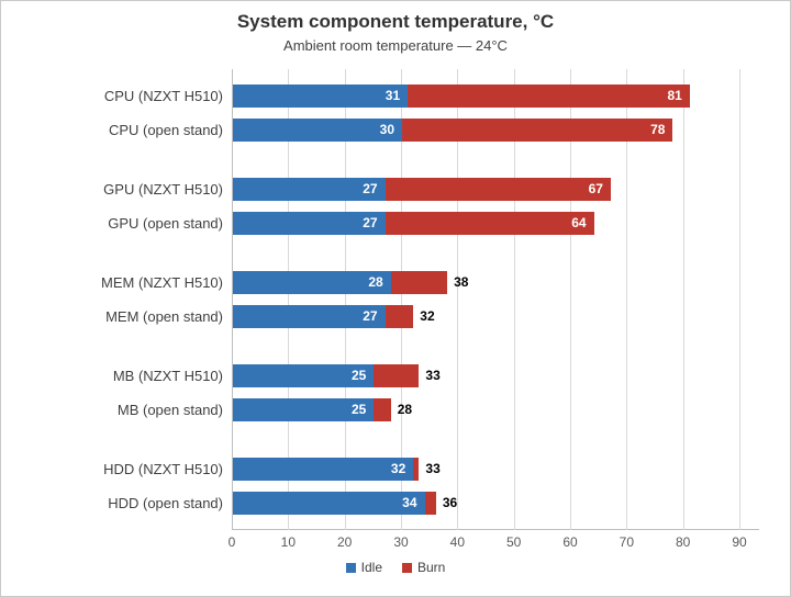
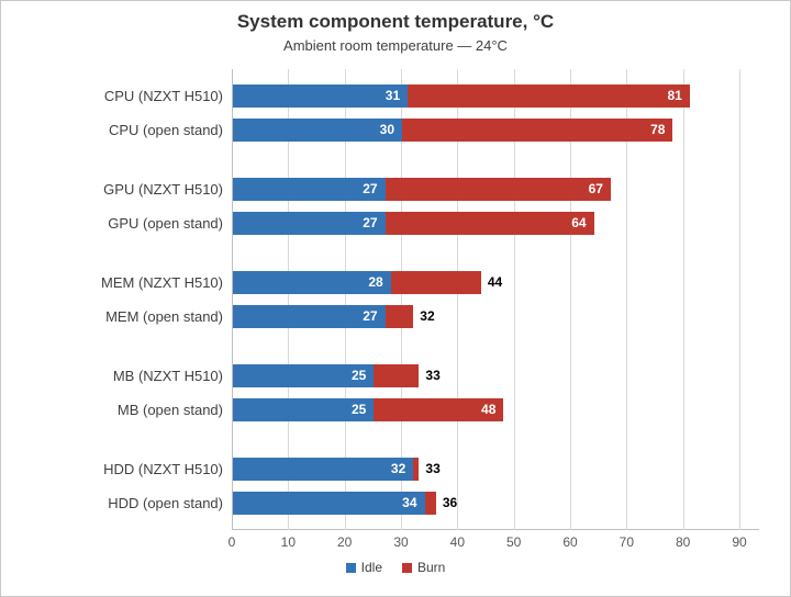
Burn/MEM (NZXT H510): 38 -> 44
Burn/MB (open stand): 28 -> 48
